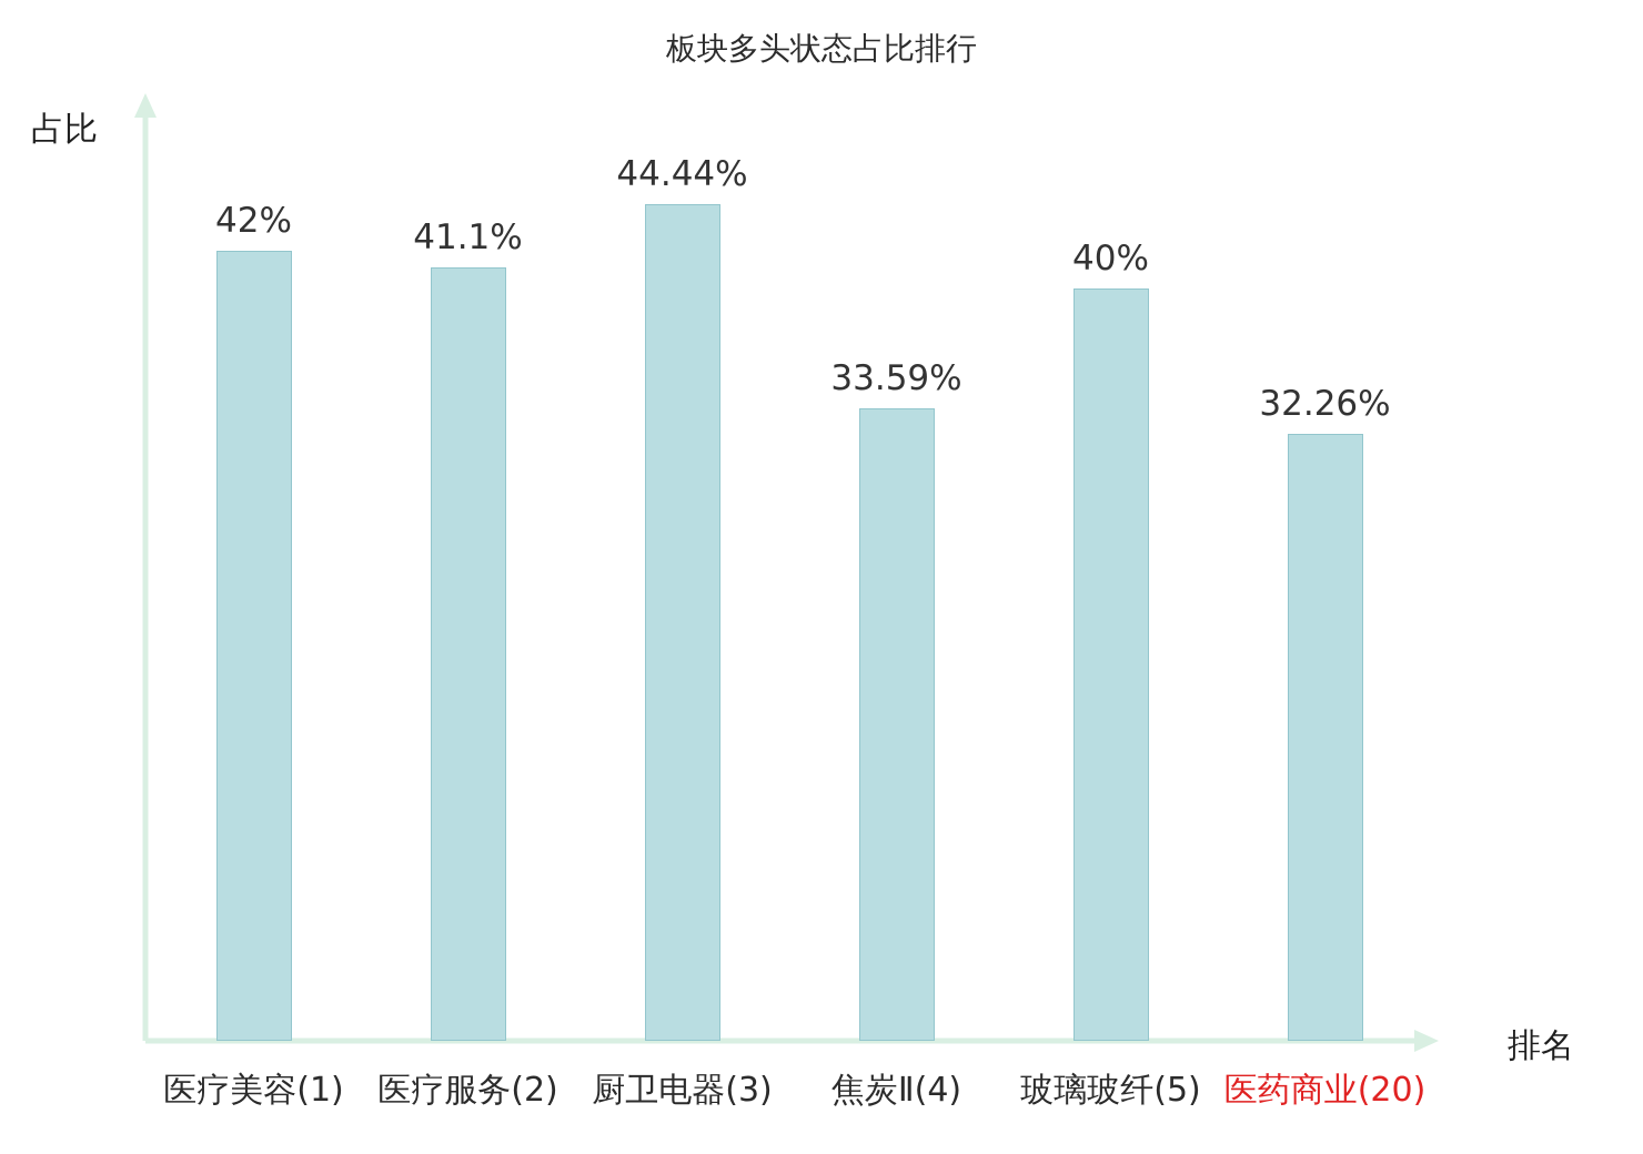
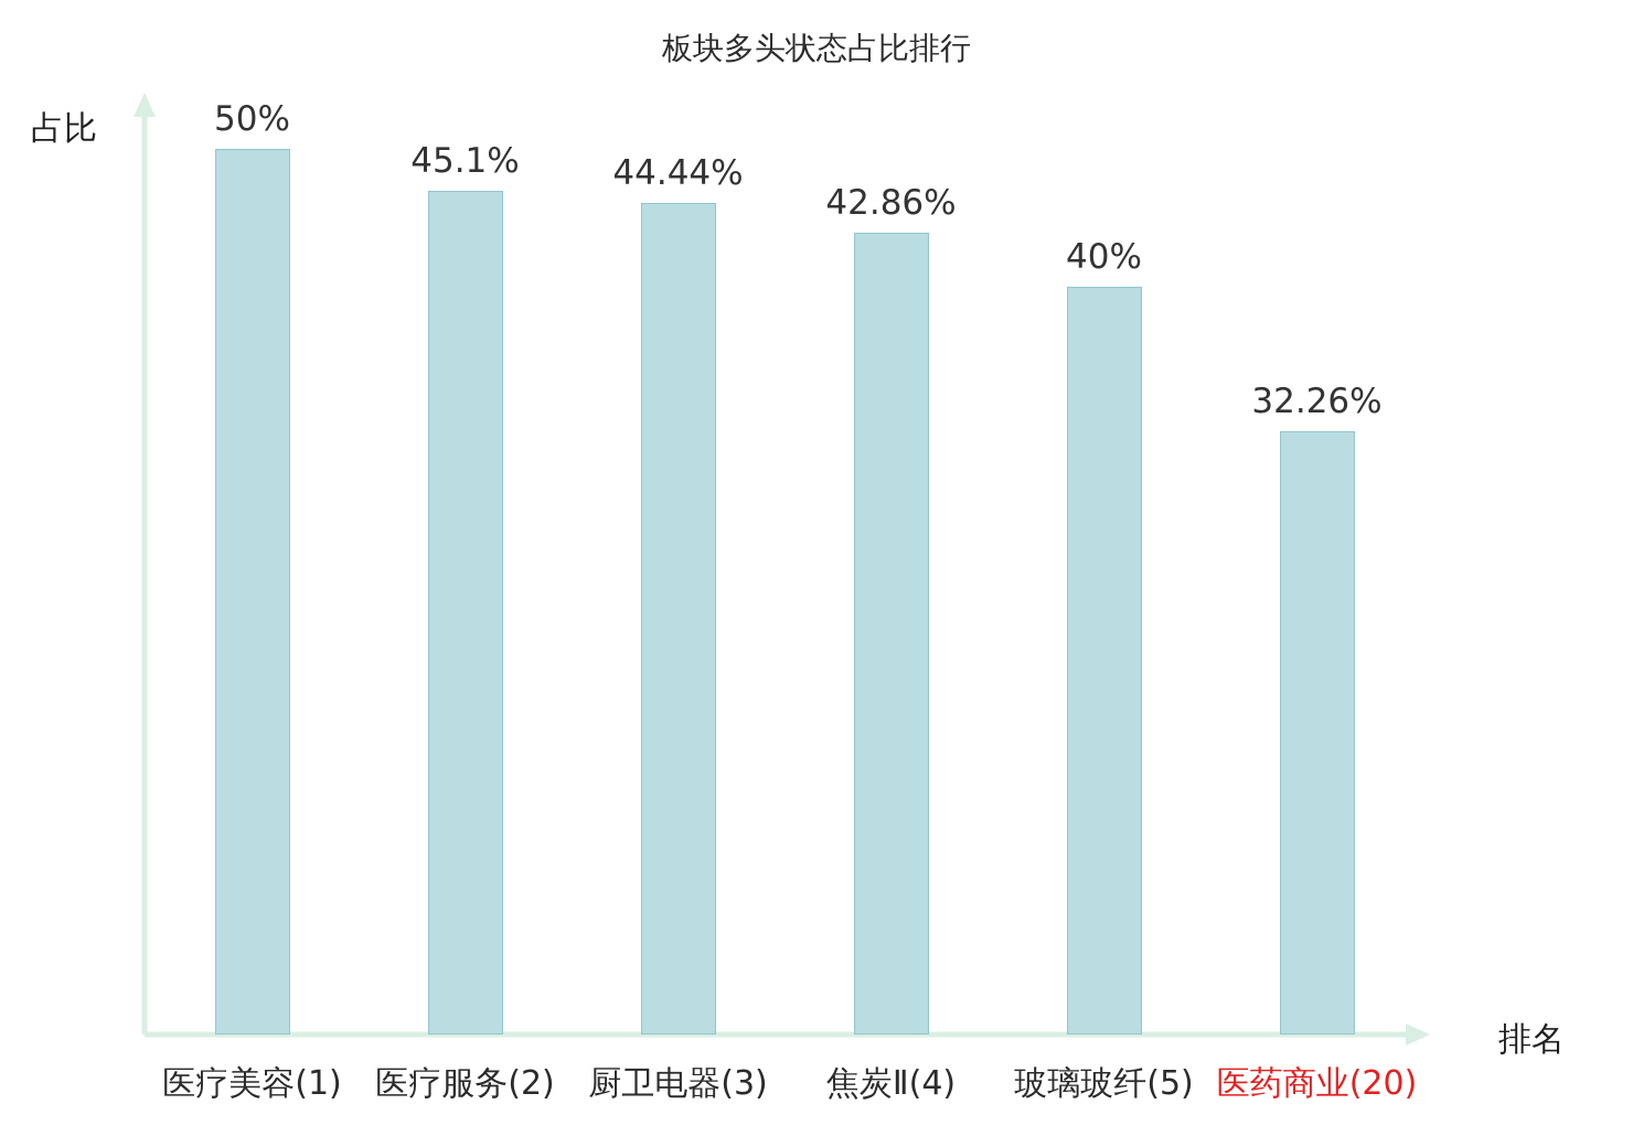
医疗美容(1): 42% -> 50%
医疗服务(2): 41.1% -> 45.1%
焦炭Ⅱ(4): 33.59% -> 42.86%
